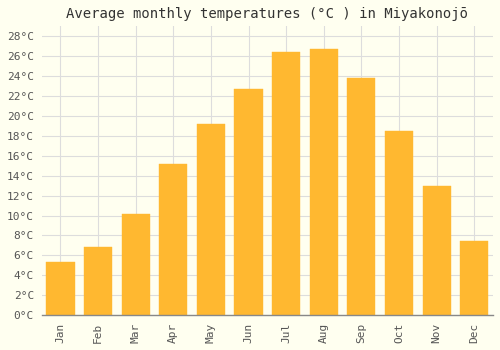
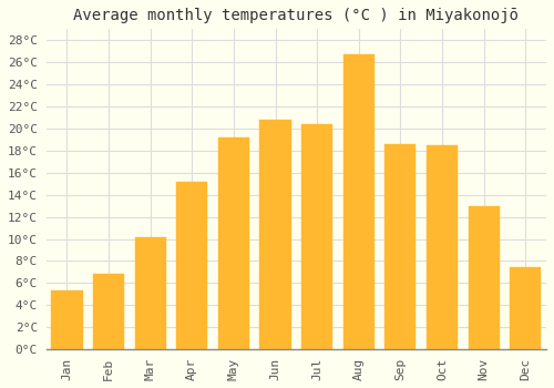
Jun: 22.7°C -> 20.8°C
Jul: 26.4°C -> 20.4°C
Sep: 23.8°C -> 18.6°C
